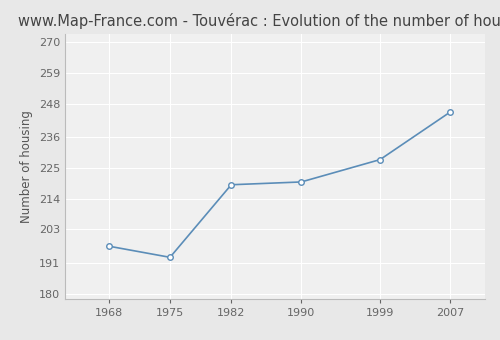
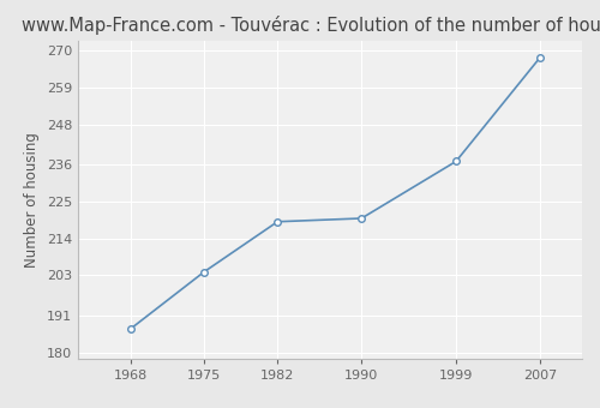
1968: 197 -> 187
1975: 193 -> 204
1999: 228 -> 237
2007: 245 -> 268
